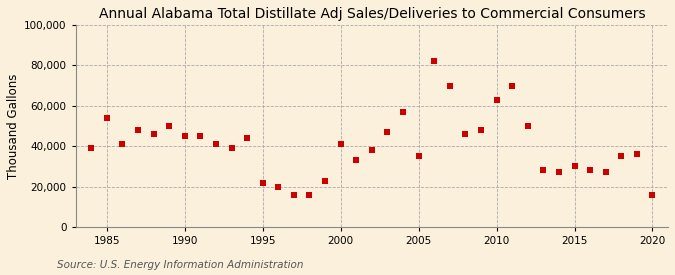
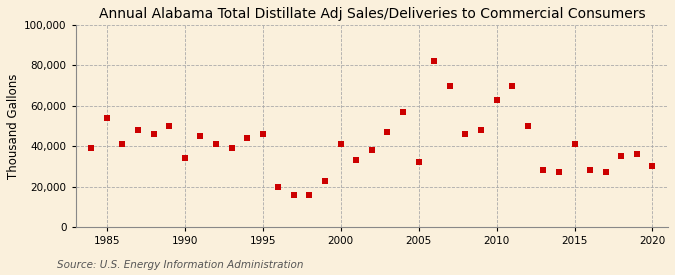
1990: 45,000 -> 34,000
1995: 22,000 -> 46,000
2005: 35,000 -> 32,000
2015: 30,000 -> 41,000
2020: 16,000 -> 30,000
